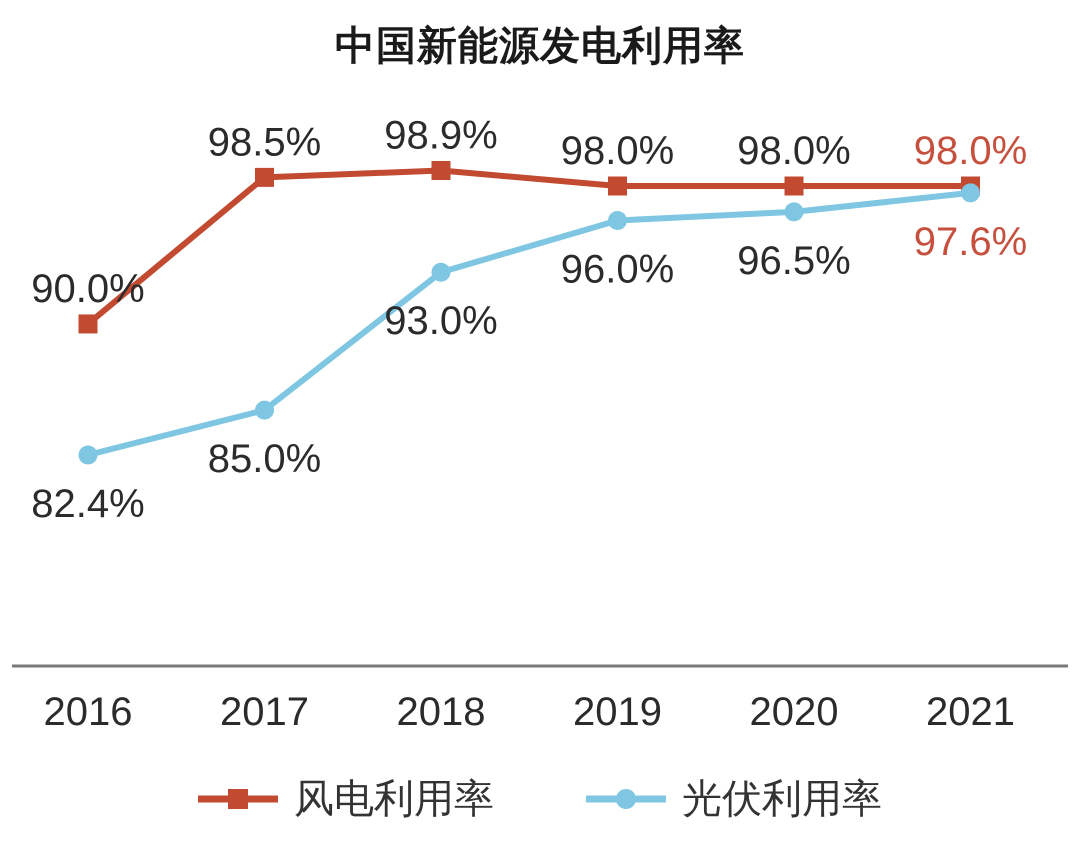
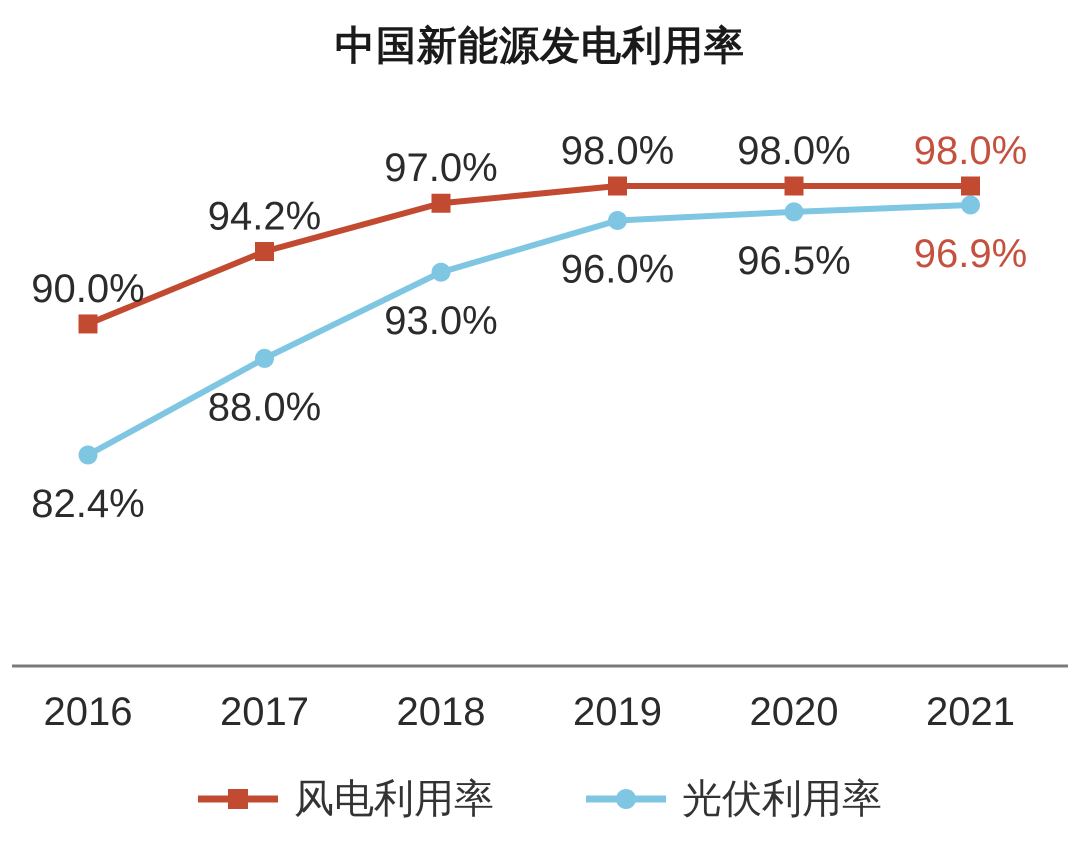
风电利用率/2017: 98.5% -> 94.2%
光伏利用率/2017: 85.0% -> 88.0%
风电利用率/2018: 98.9% -> 97.0%
光伏利用率/2021: 97.6% -> 96.9%
